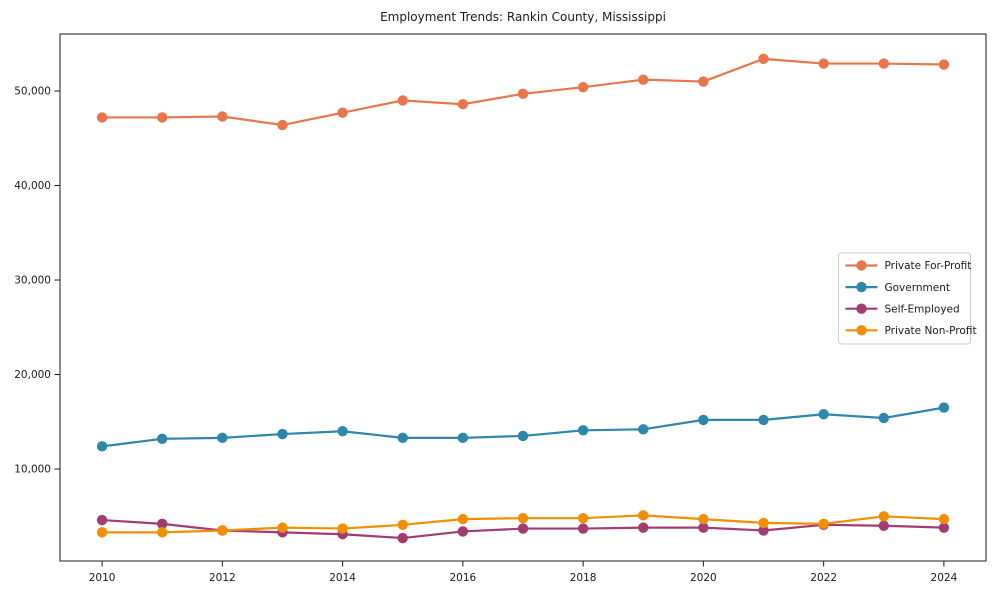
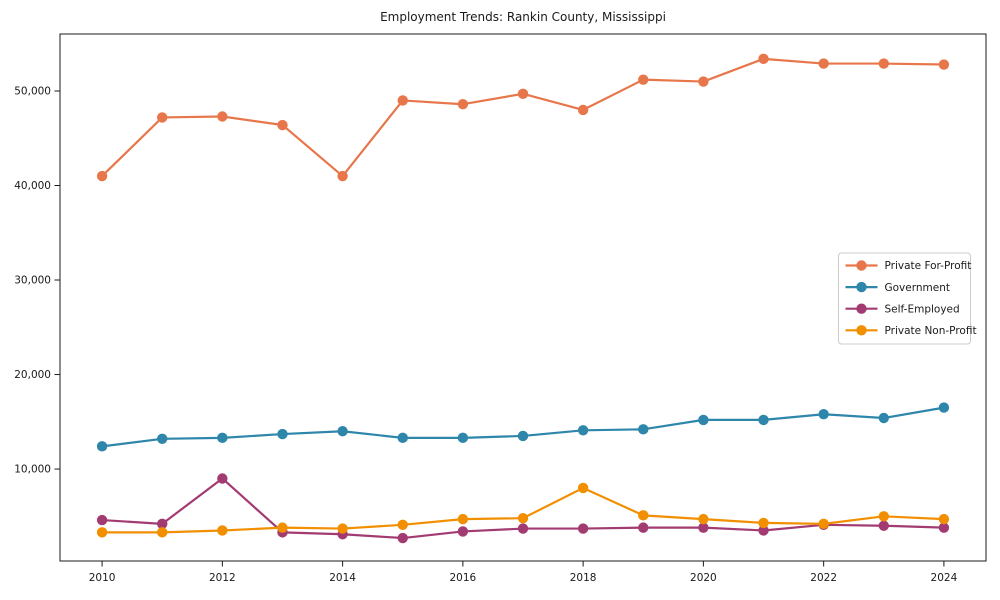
Private For-Profit/2010: 47000 -> 41000
Self-Employed/2012: 4000 -> 9000
Private For-Profit/2014: 48000 -> 41000
Private For-Profit/2018: 50000 -> 48000
Private Non-Profit/2018: 5000 -> 8000
